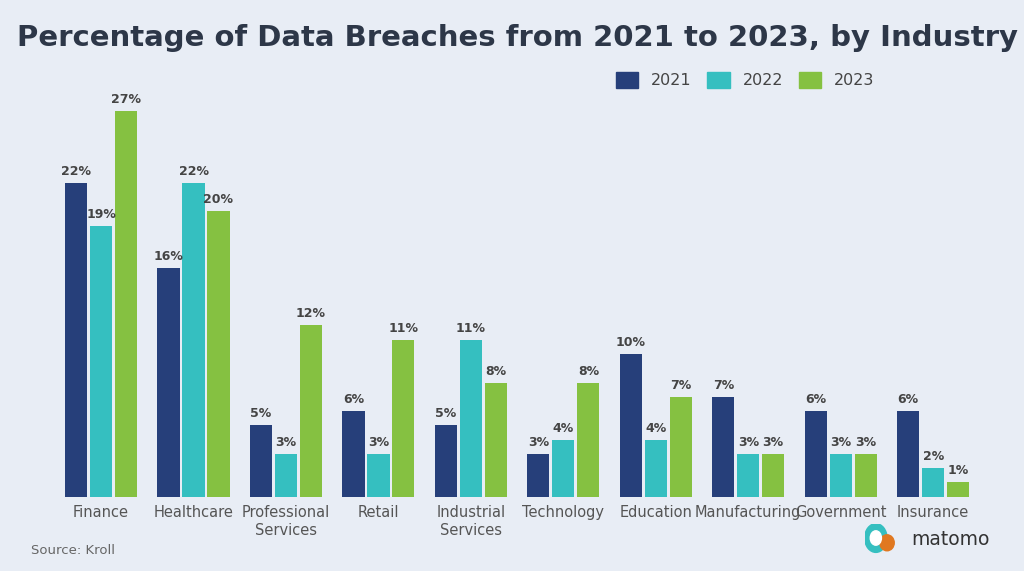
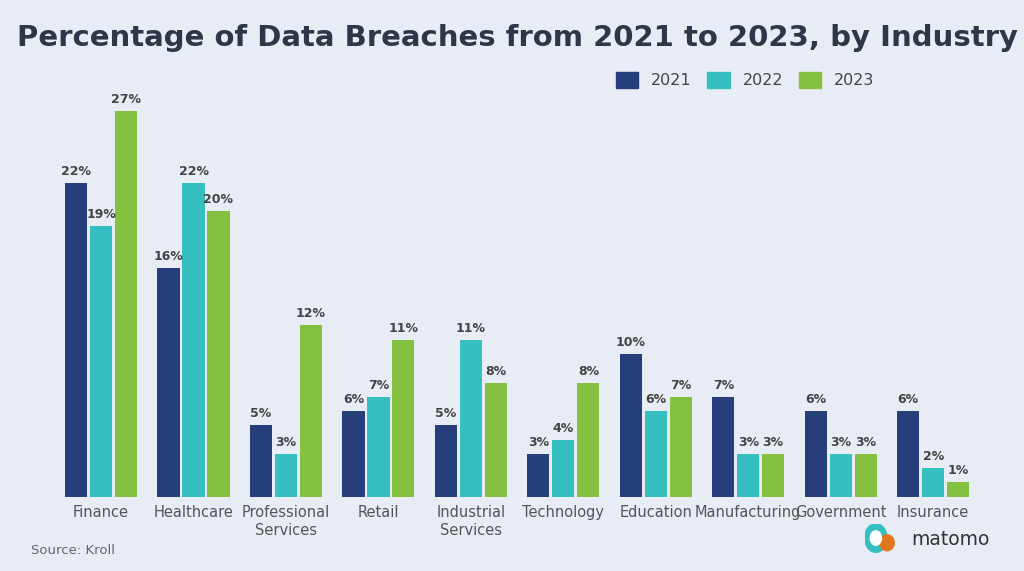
2022/Retail: 3% -> 7%
2022/Education: 4% -> 6%
